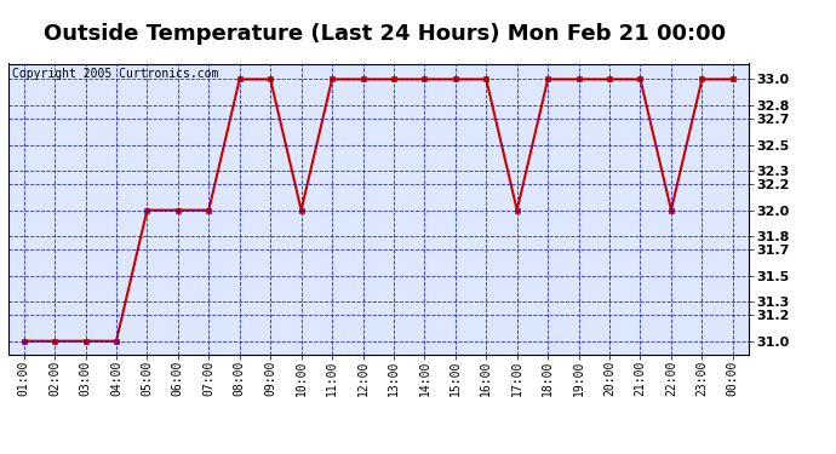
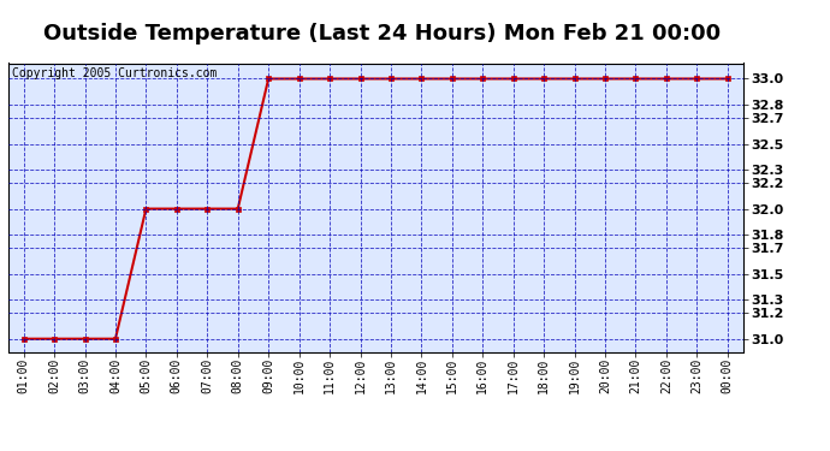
08:00: 33 -> 32
10:00: 32 -> 33
17:00: 32 -> 33
22:00: 32 -> 33
